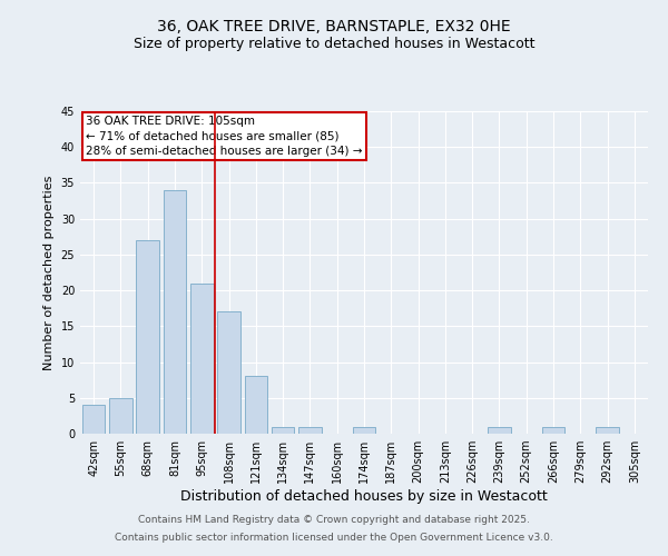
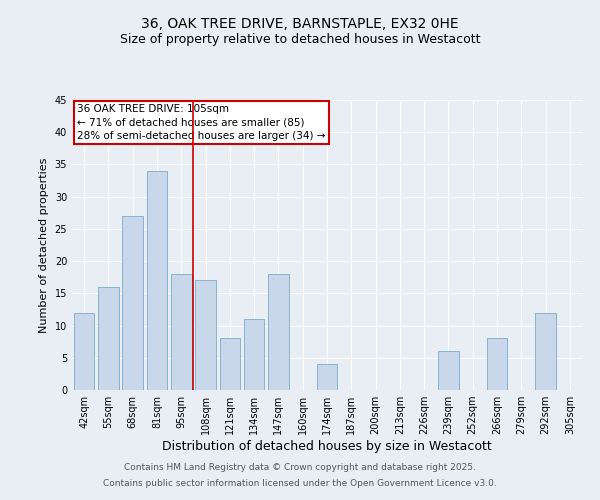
42sqm: 4 -> 12
55sqm: 5 -> 16
95sqm: 21 -> 18
134sqm: 1 -> 11
147sqm: 1 -> 18
174sqm: 1 -> 4
239sqm: 1 -> 6
266sqm: 1 -> 8
292sqm: 1 -> 12
